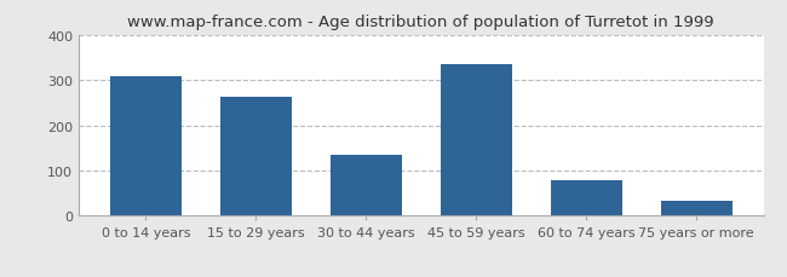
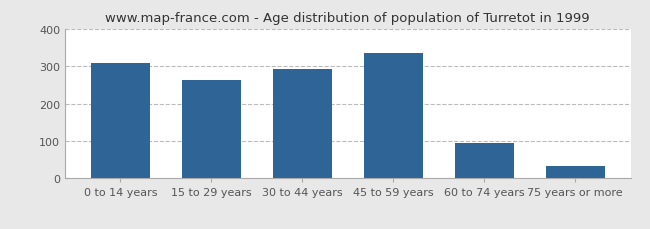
30 to 44 years: 135 -> 293
60 to 74 years: 80 -> 95
